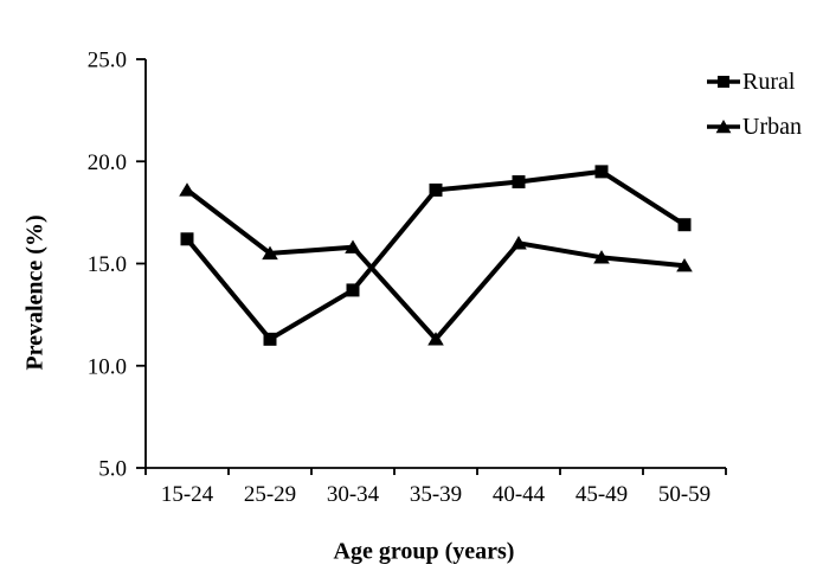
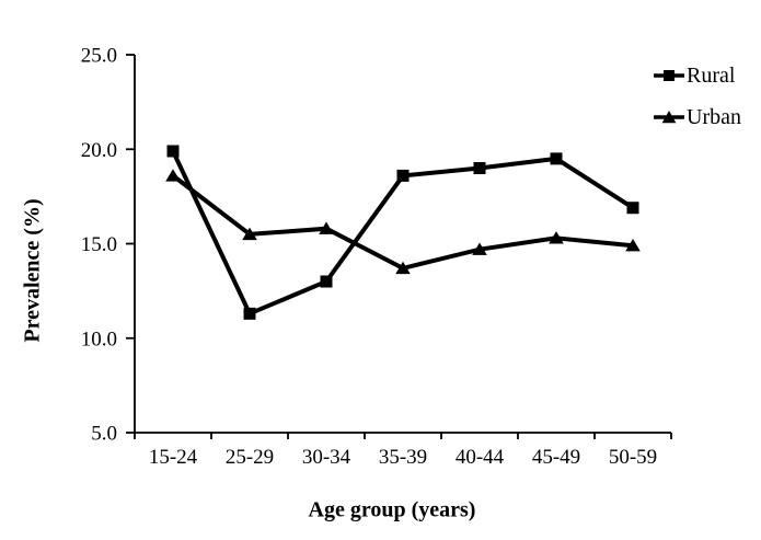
Rural/15-24: 16.2 -> 19.9
Rural/30-34: 13.7 -> 13.0
Urban/35-39: 11.3 -> 13.7
Urban/40-44: 16.0 -> 14.7
